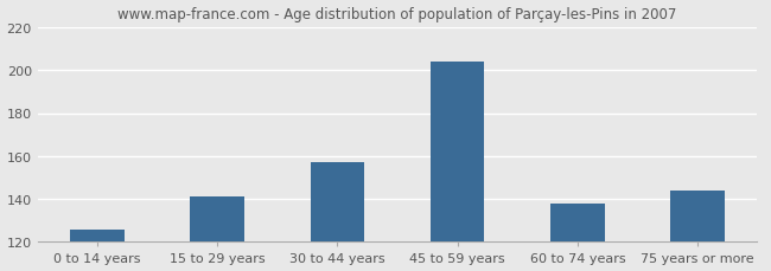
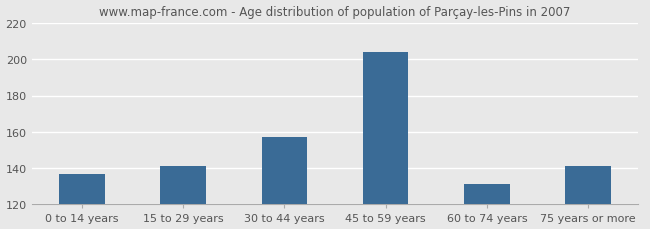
0 to 14 years: 126 -> 137
60 to 74 years: 138 -> 131
75 years or more: 144 -> 141
